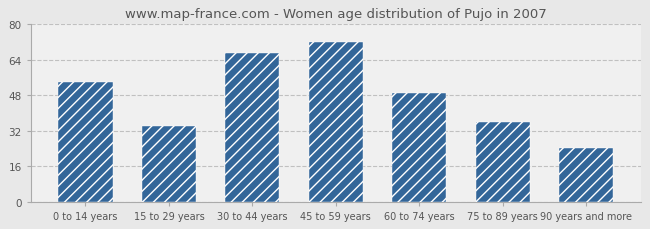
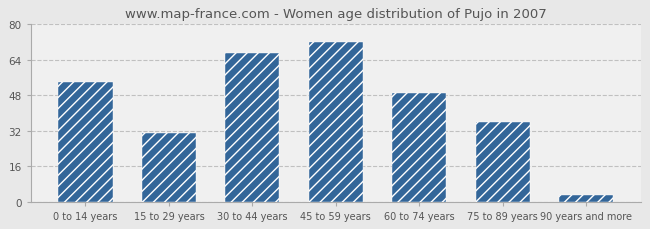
15 to 29 years: 34 -> 31
90 years and more: 24 -> 3
